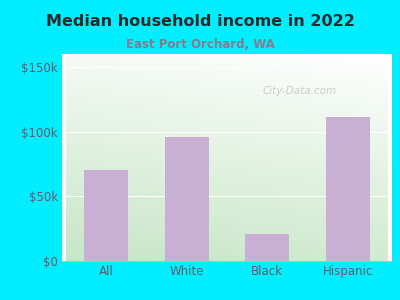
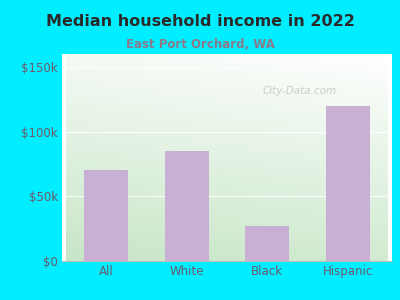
White: $96k -> $85k
Black: $21k -> $27k
Hispanic: $111k -> $120k
